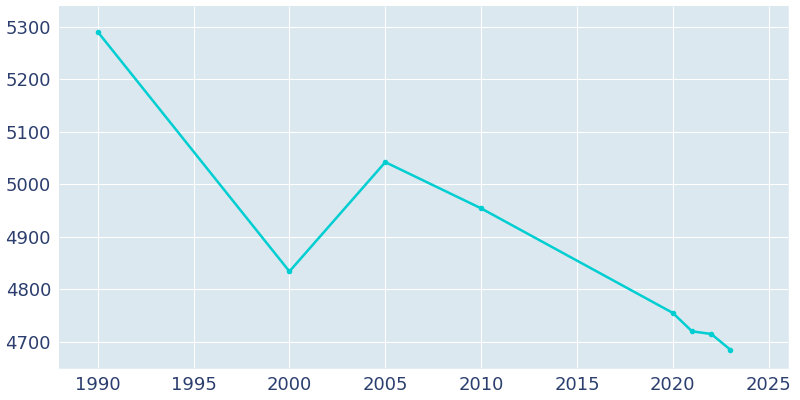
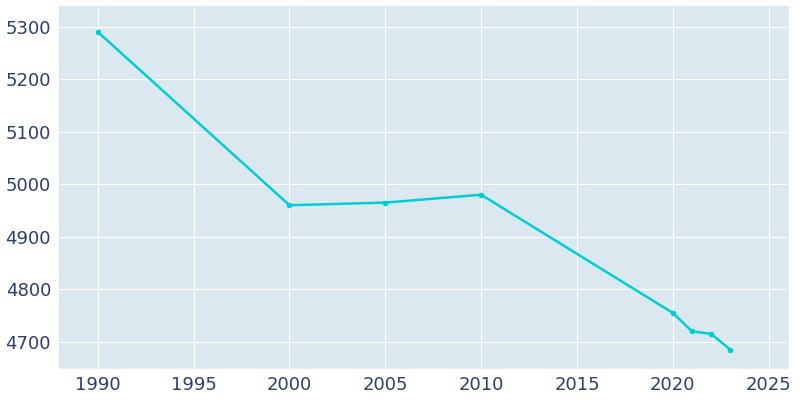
2000: 4834 -> 4960
2005: 5042 -> 4965
2010: 4954 -> 4980
